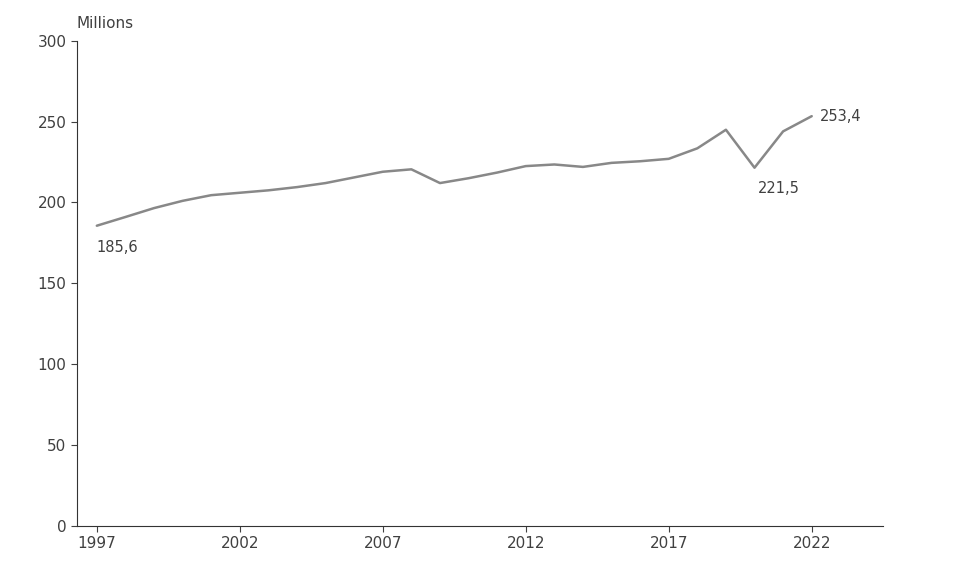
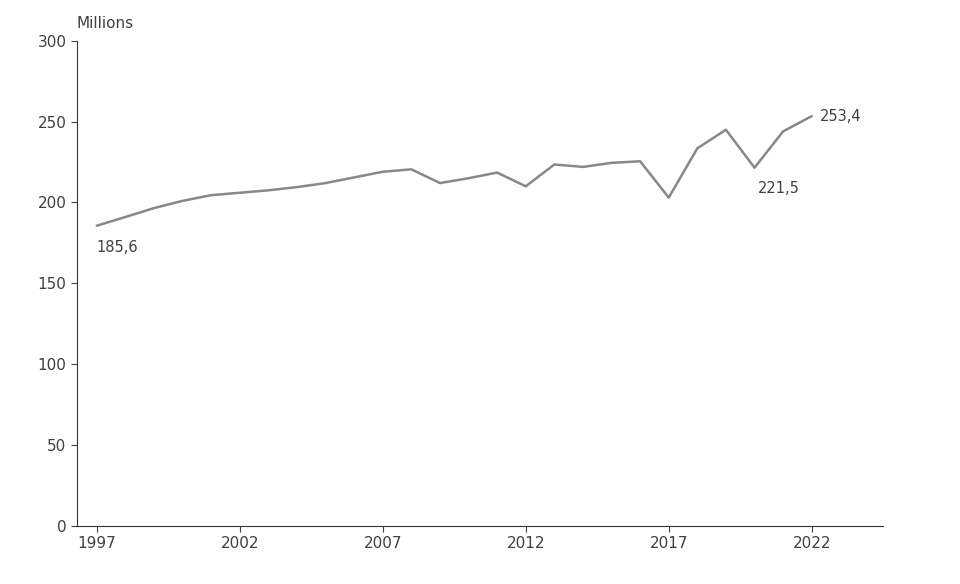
2012: 222 -> 210
2017: 227 -> 203
